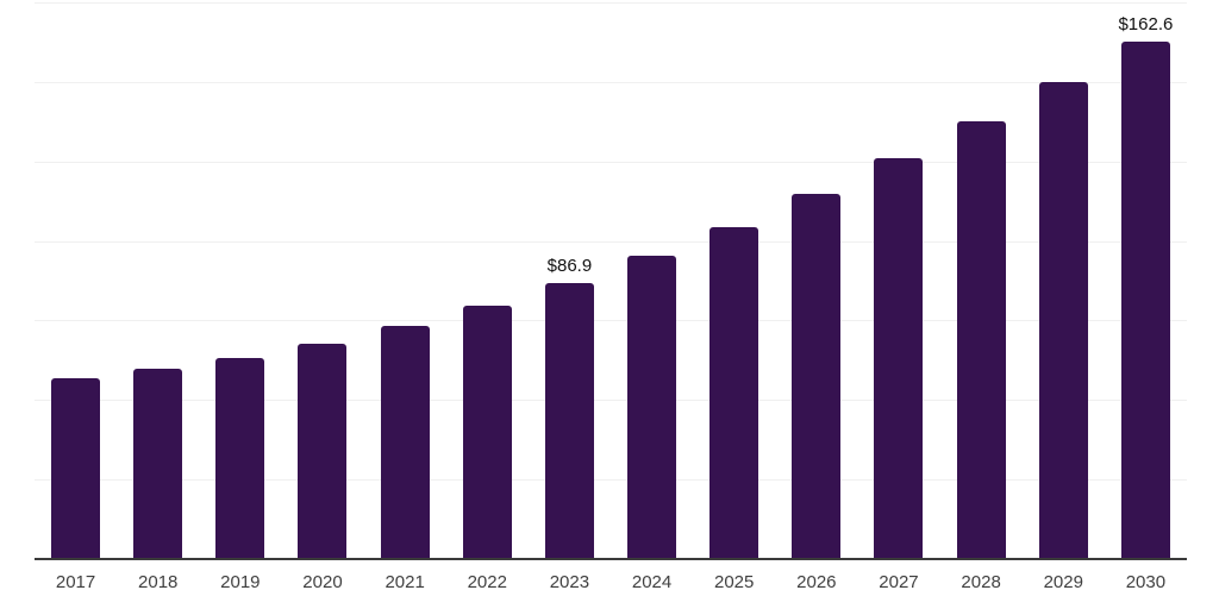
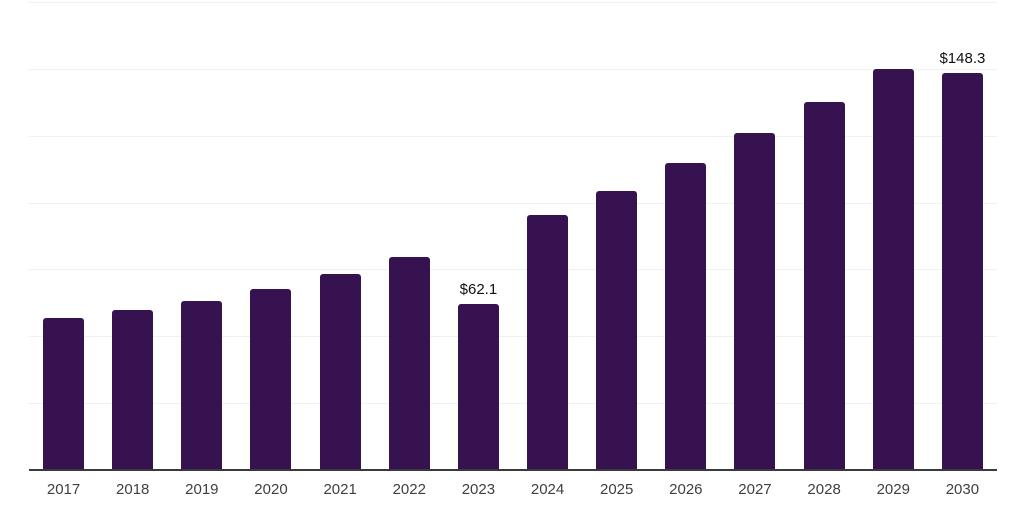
2023: $86.9 -> $62.1
2030: $162.6 -> $148.3
